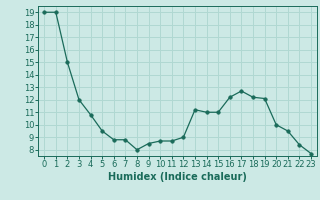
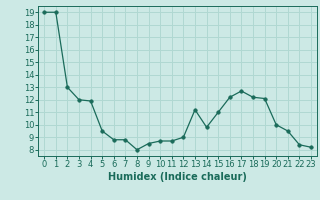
2: 15.0 -> 13.0
4: 10.8 -> 11.9
14: 11.0 -> 9.8
23: 7.7 -> 8.2
